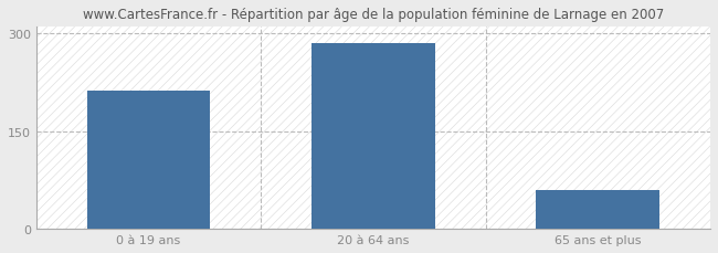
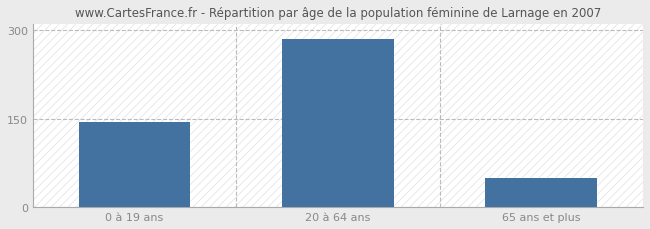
0 à 19 ans: 212 -> 145
65 ans et plus: 60 -> 50
